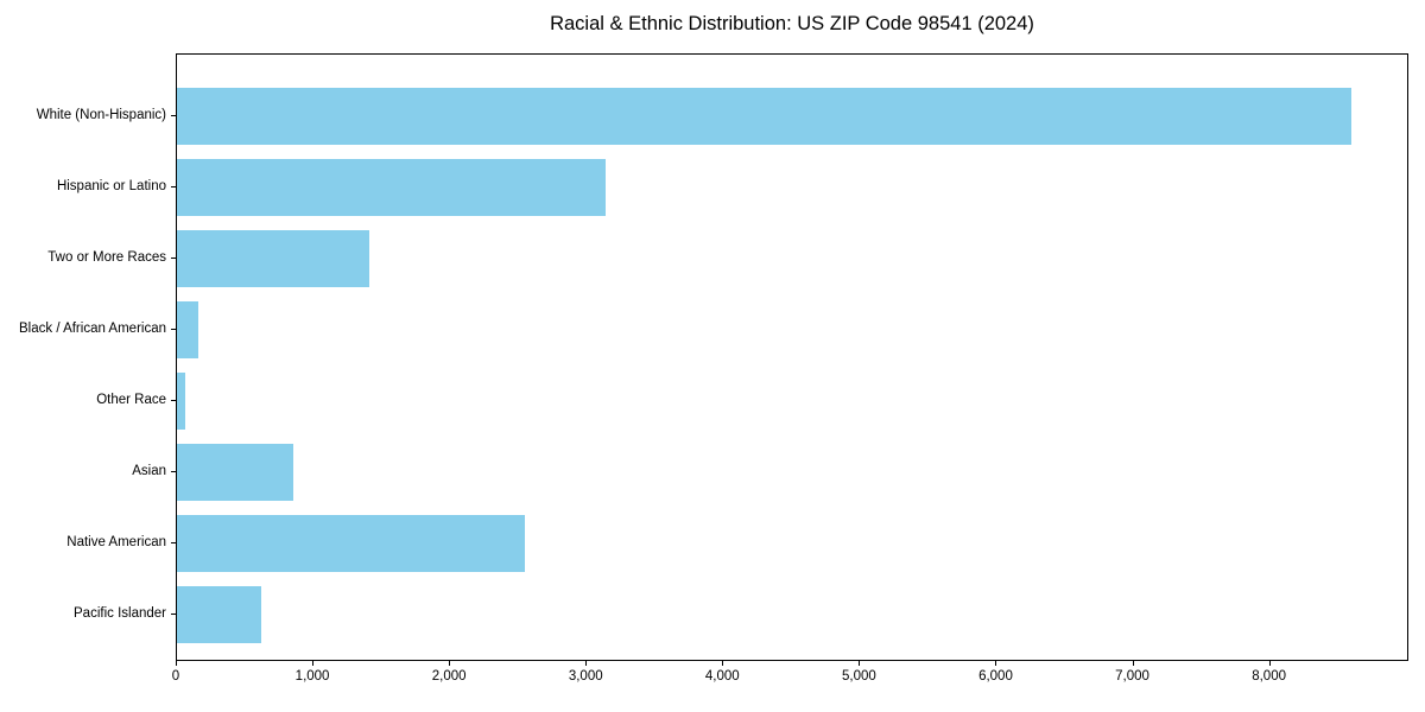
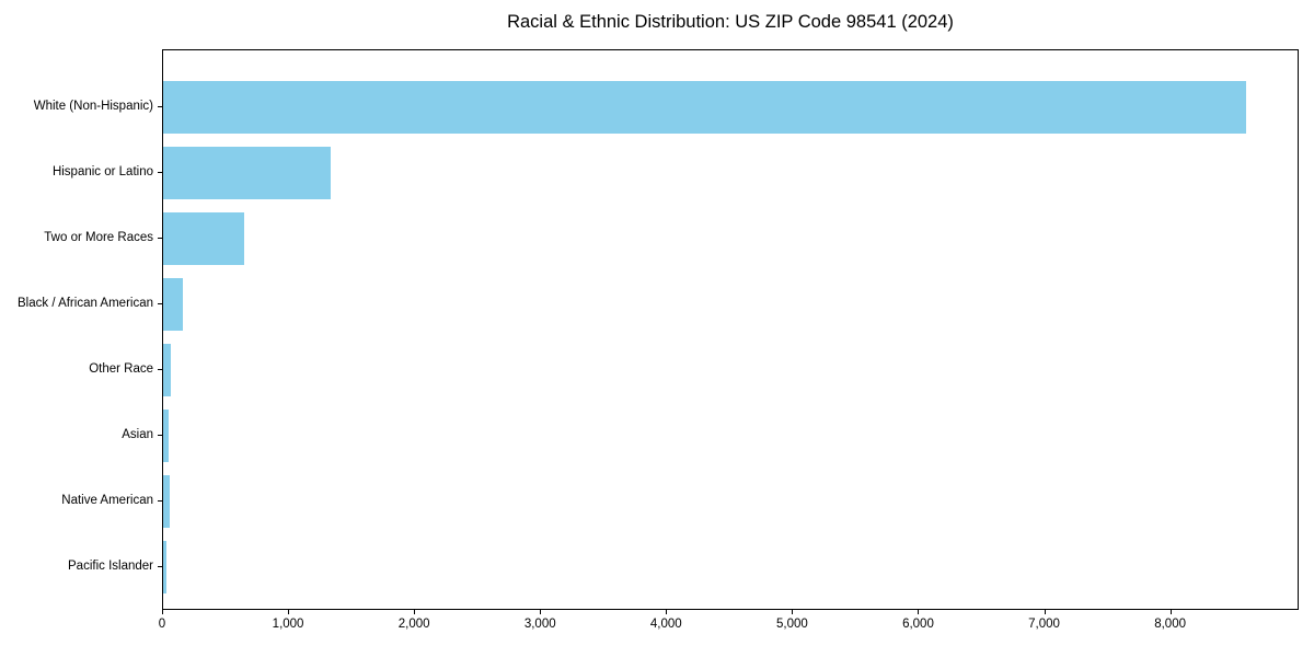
Hispanic or Latino: 3140 -> 1330
Two or More Races: 1410 -> 640
Asian: 850 -> 40
Native American: 2550 -> 50
Pacific Islander: 620 -> 20
